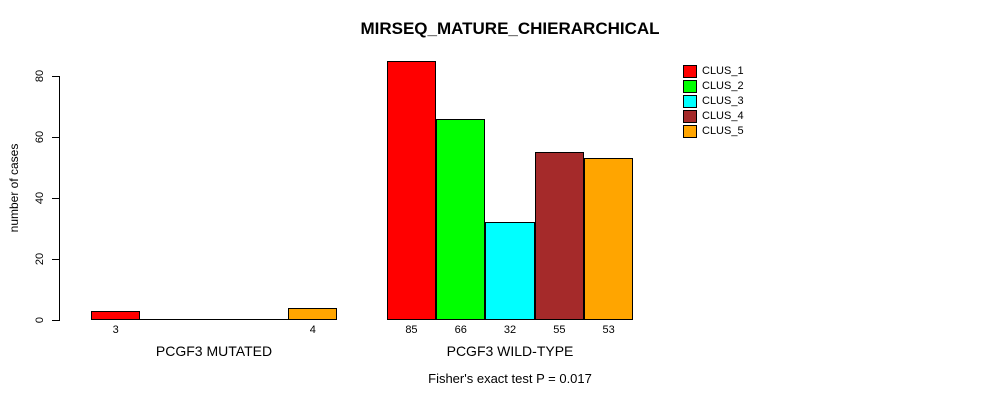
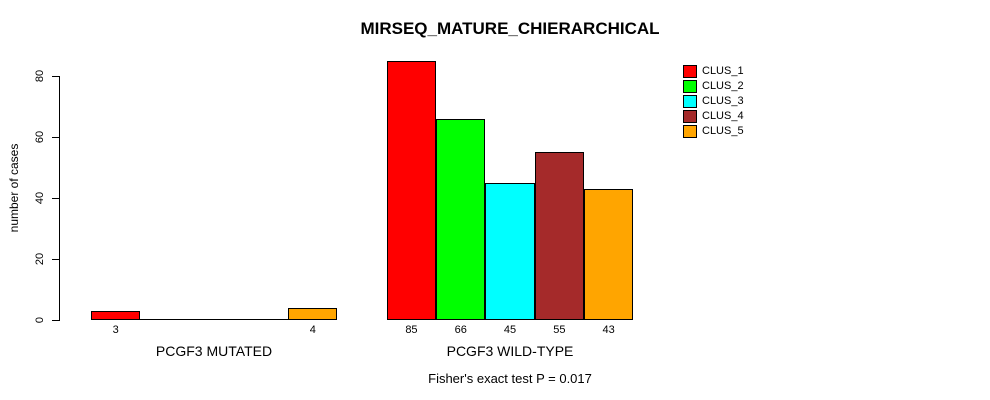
CLUS_3/PCGF3 WILD-TYPE: 32 -> 45
CLUS_5/PCGF3 WILD-TYPE: 53 -> 43
